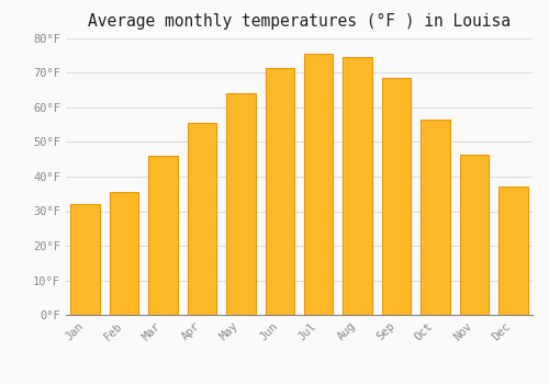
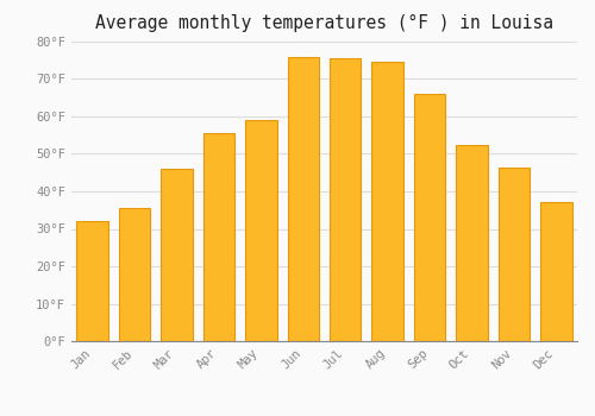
May: 64.0°F -> 59.0°F
Jun: 71.5°F -> 76.0°F
Sep: 68.5°F -> 66.0°F
Oct: 56.5°F -> 52.5°F
